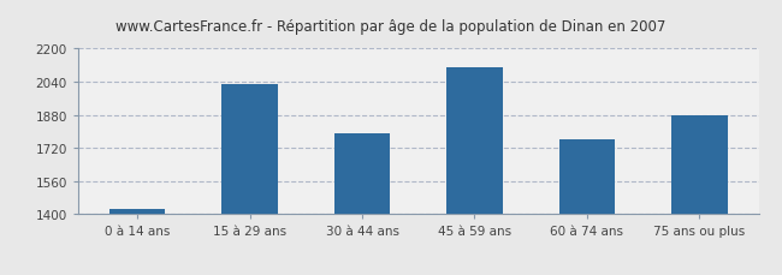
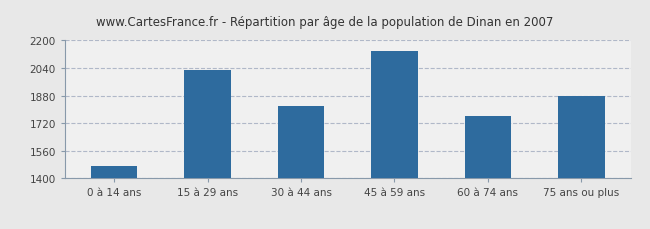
0 à 14 ans: 1420 -> 1470
30 à 44 ans: 1790 -> 1820
45 à 59 ans: 2110 -> 2140
